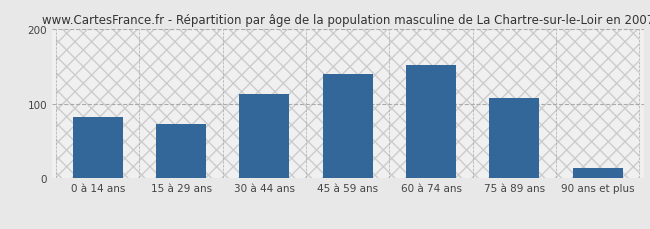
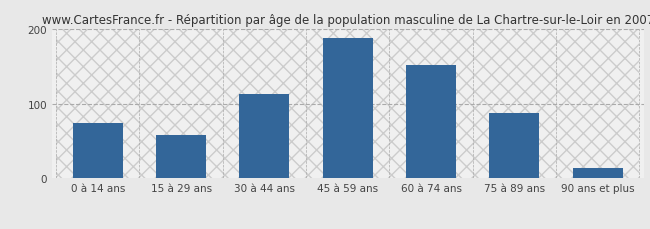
0 à 14 ans: 82 -> 74
15 à 29 ans: 73 -> 58
45 à 59 ans: 140 -> 188
75 à 89 ans: 107 -> 88
